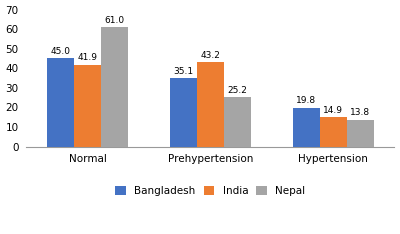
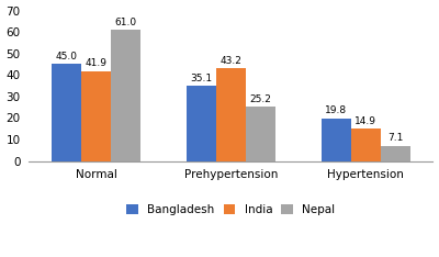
Nepal/Hypertension: 13.8 -> 7.1
